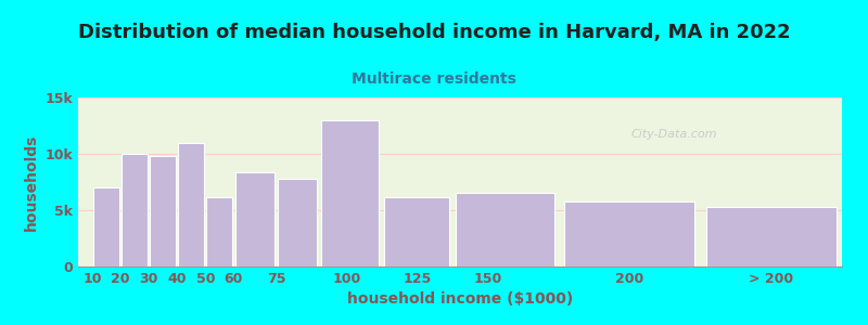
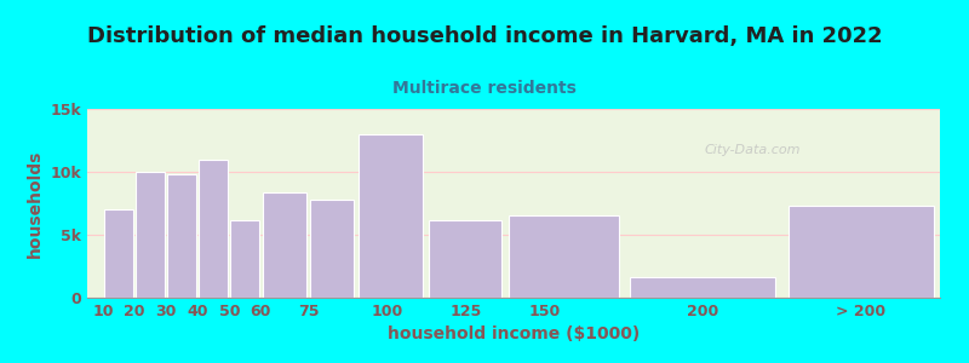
200: 5.8k -> 1.6k
> 200: 5.3k -> 7.3k
